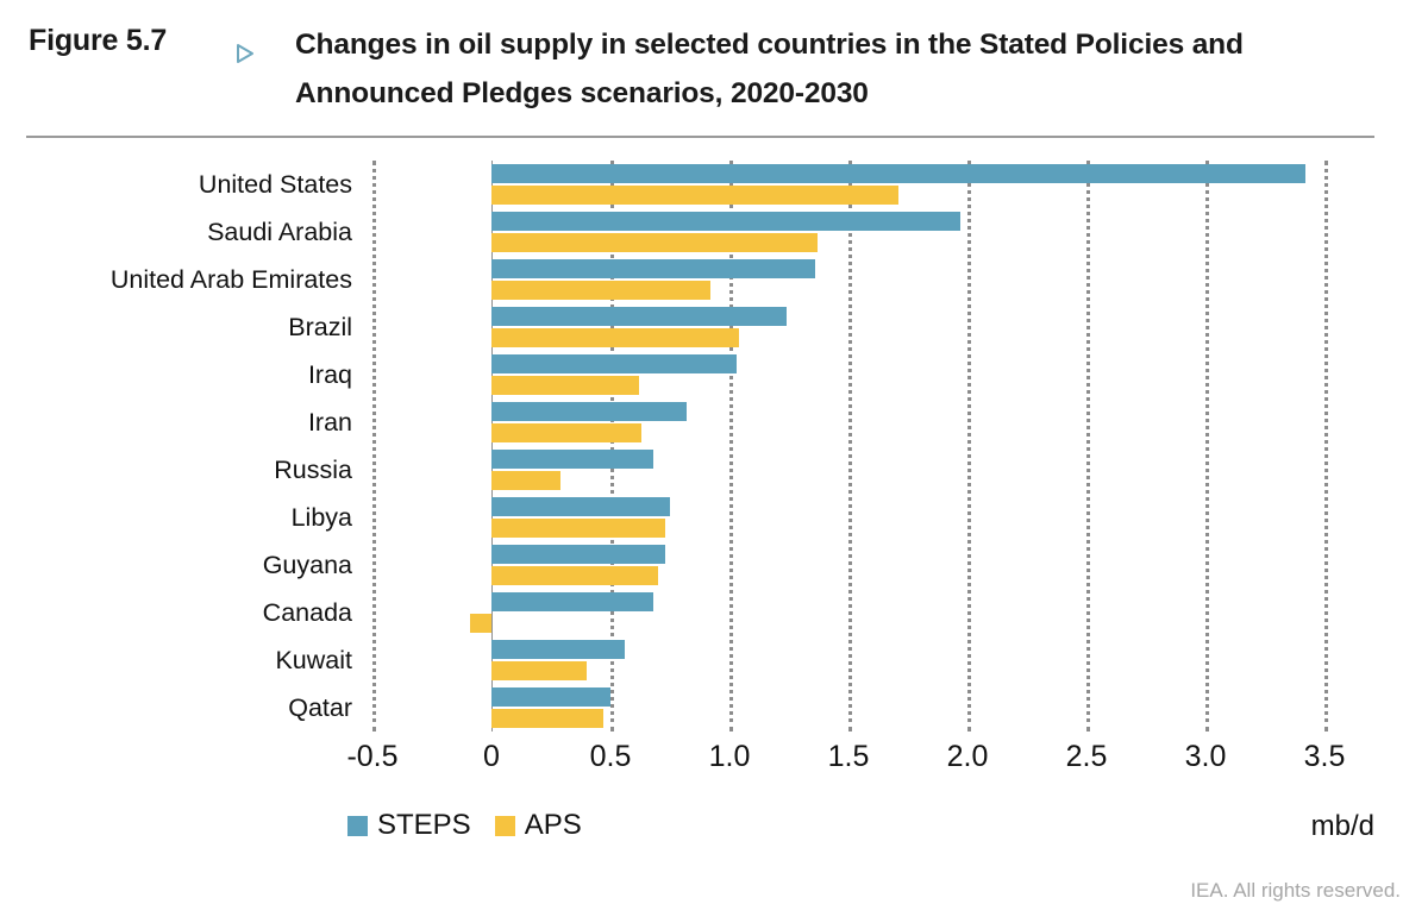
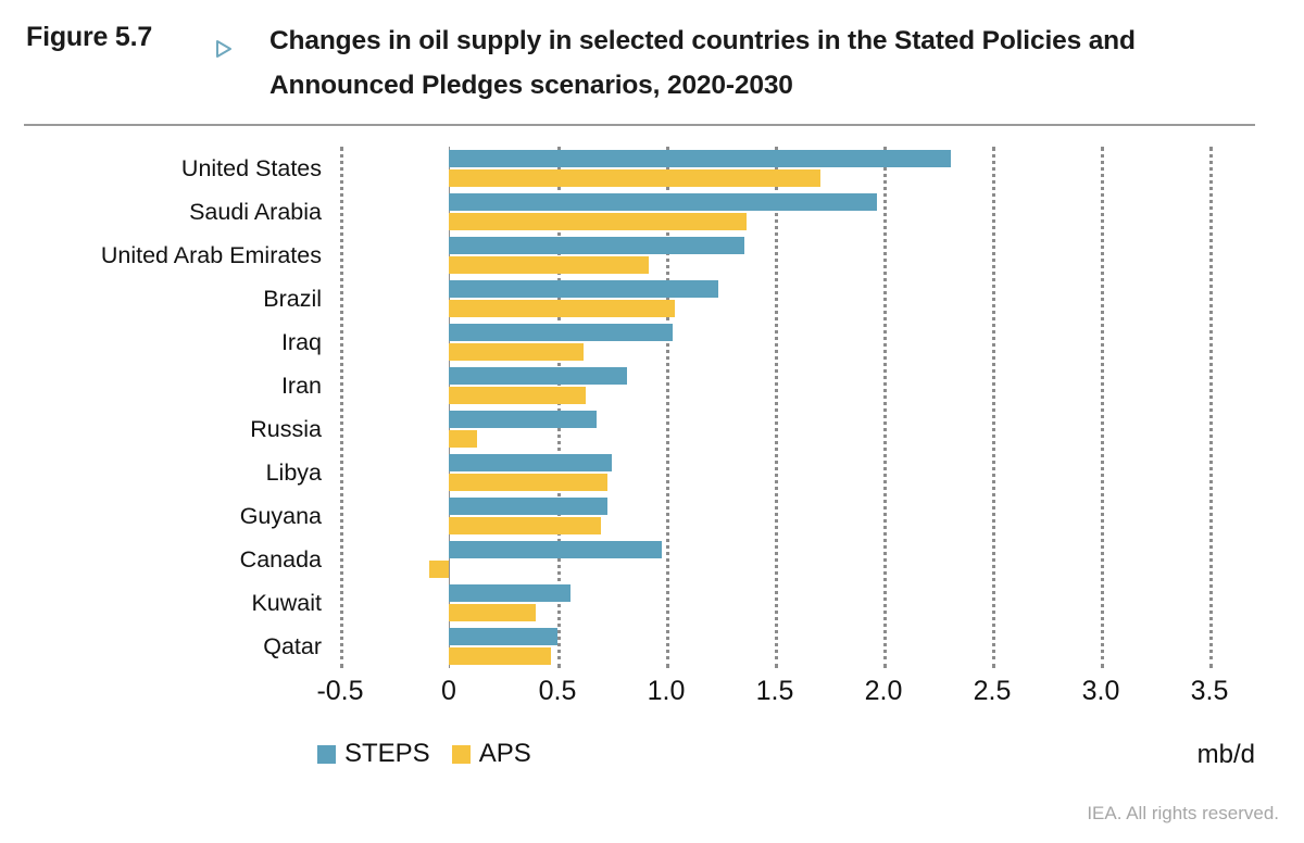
STEPS/United States: 3.42 -> 2.31
APS/Russia: 0.29 -> 0.13
STEPS/Canada: 0.68 -> 0.98
